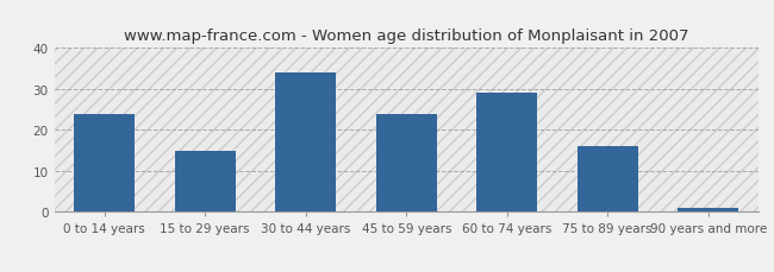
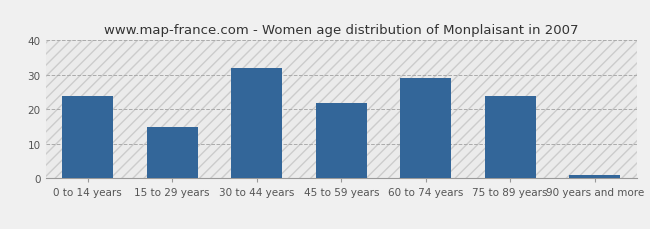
30 to 44 years: 34 -> 32
45 to 59 years: 24 -> 22
75 to 89 years: 16 -> 24
